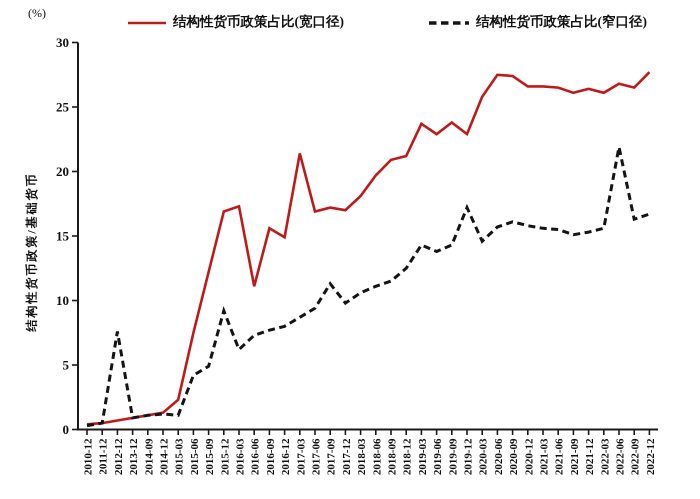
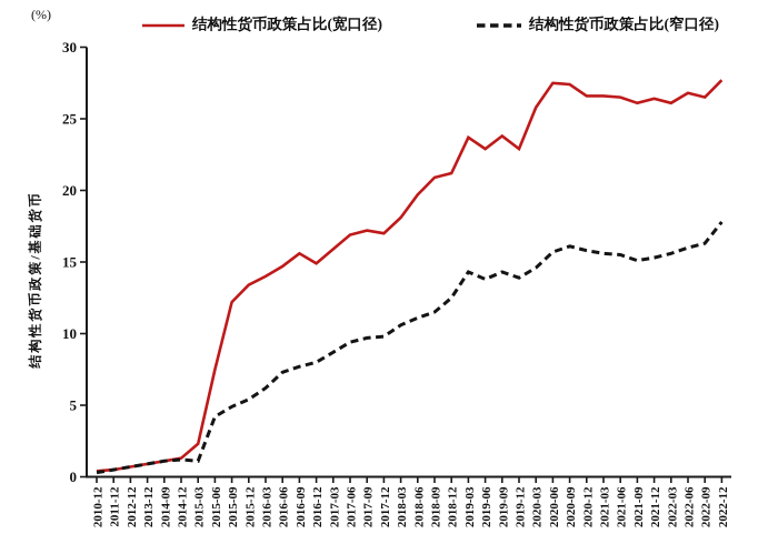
结构性货币政策占比(窄口径)/2012-12: 7.6 -> 0.7
结构性货币政策占比(宽口径)/2015-12: 16.9 -> 13.4
结构性货币政策占比(窄口径)/2015-12: 9.2 -> 5.4
结构性货币政策占比(宽口径)/2016-03: 17.3 -> 14.0
结构性货币政策占比(宽口径)/2016-06: 11.1 -> 14.7
结构性货币政策占比(宽口径)/2017-03: 21.4 -> 15.9
结构性货币政策占比(窄口径)/2017-09: 11.3 -> 9.7
结构性货币政策占比(窄口径)/2019-12: 17.2 -> 13.9
结构性货币政策占比(窄口径)/2022-06: 21.9 -> 16.0
结构性货币政策占比(窄口径)/2022-12: 16.7 -> 17.8
